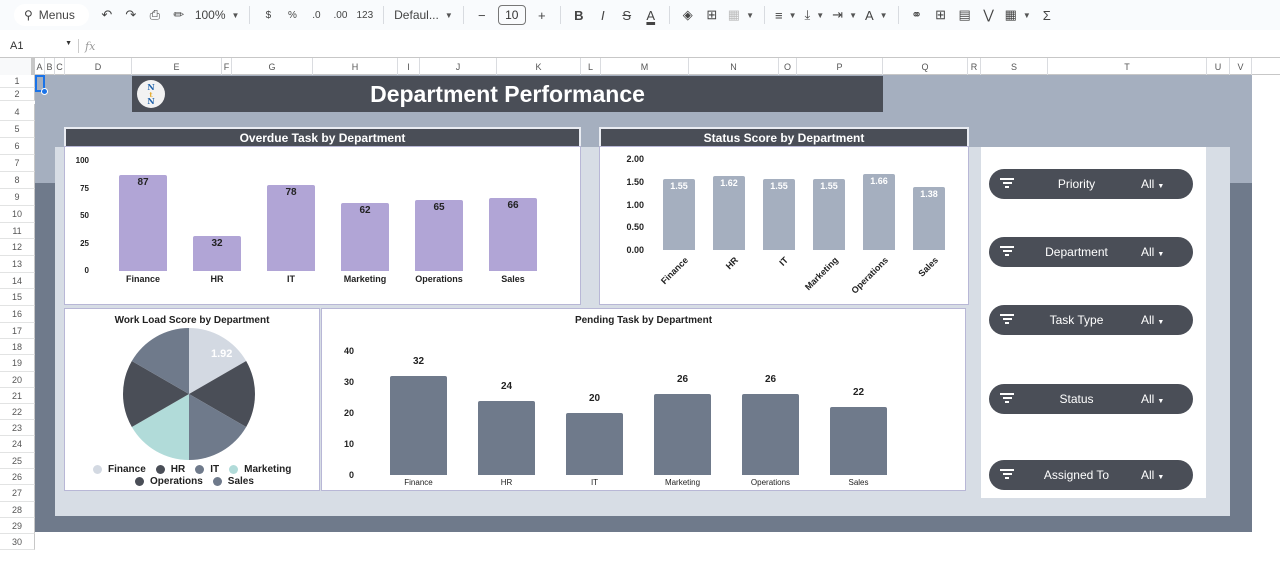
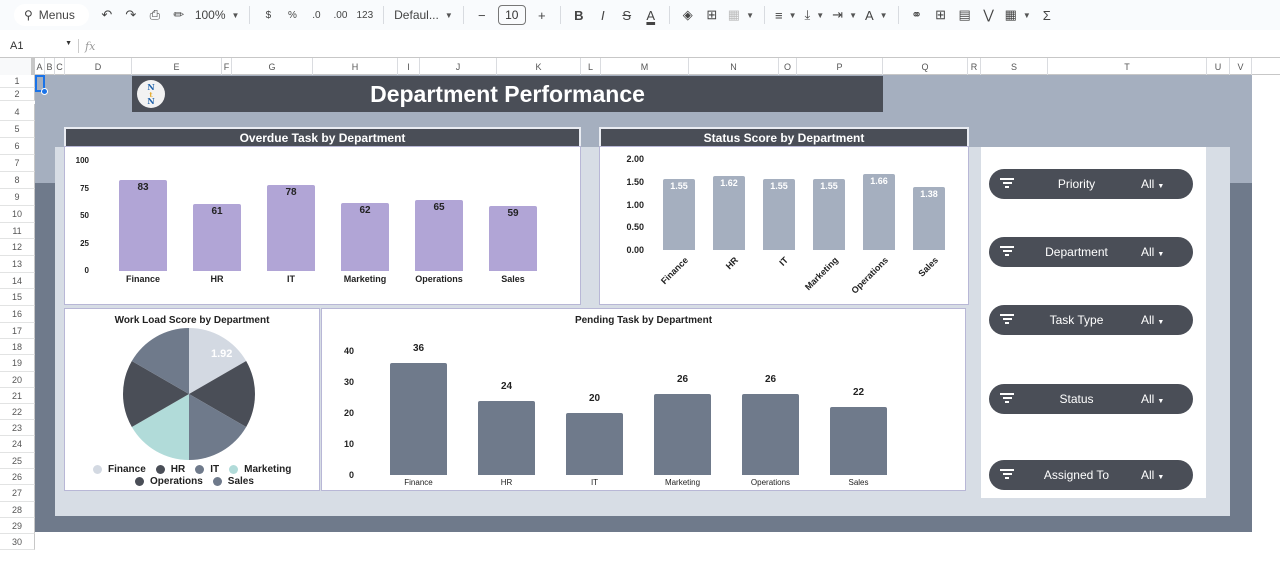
Overdue Task by Department/Finance: 87 -> 83
Overdue Task by Department/HR: 32 -> 61
Overdue Task by Department/Sales: 66 -> 59
Pending Task by Department/Finance: 32 -> 36
